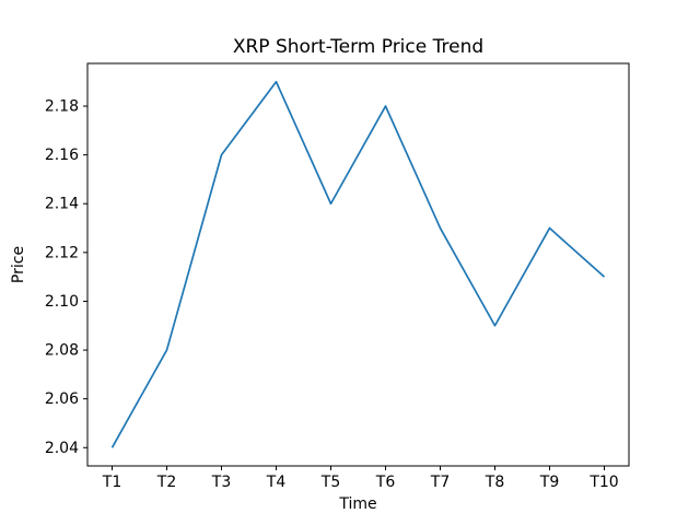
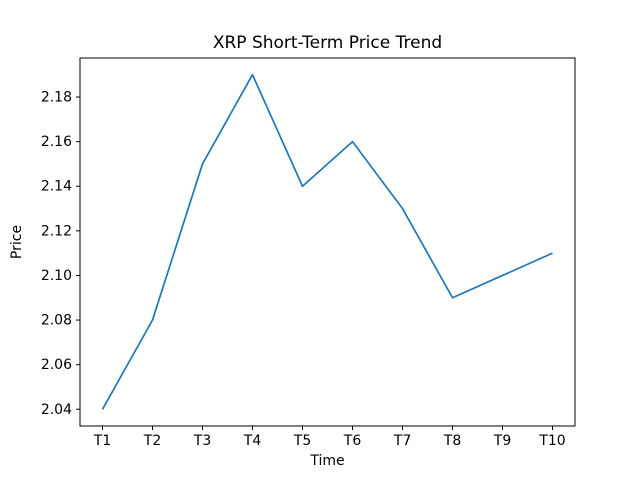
T3: 2.16 -> 2.15
T6: 2.18 -> 2.16
T9: 2.13 -> 2.10
